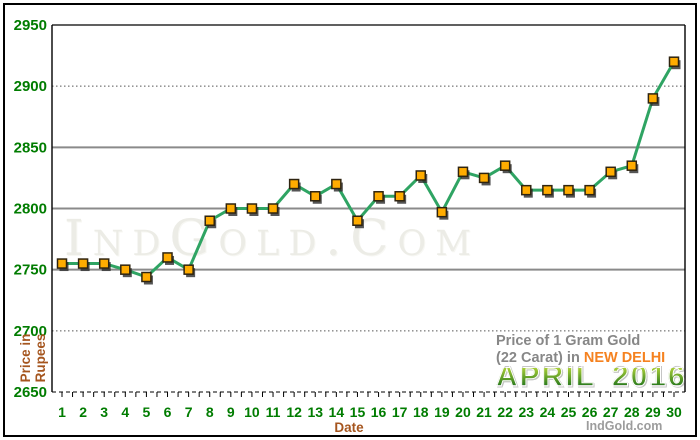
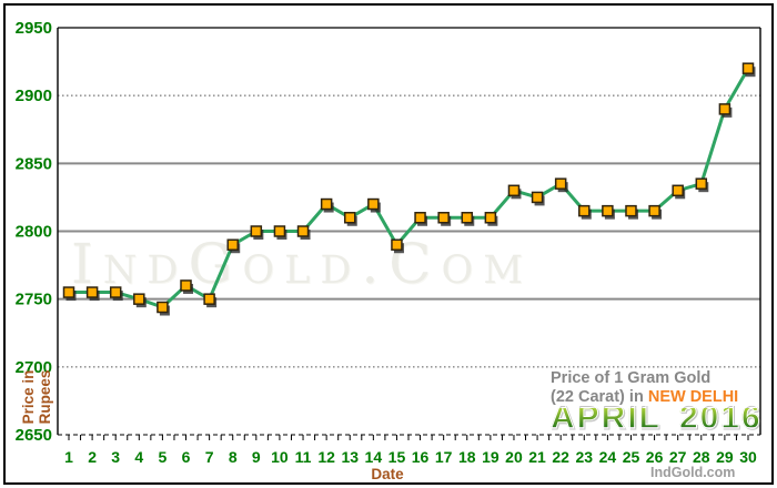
18: 2827 -> 2810
19: 2797 -> 2810
